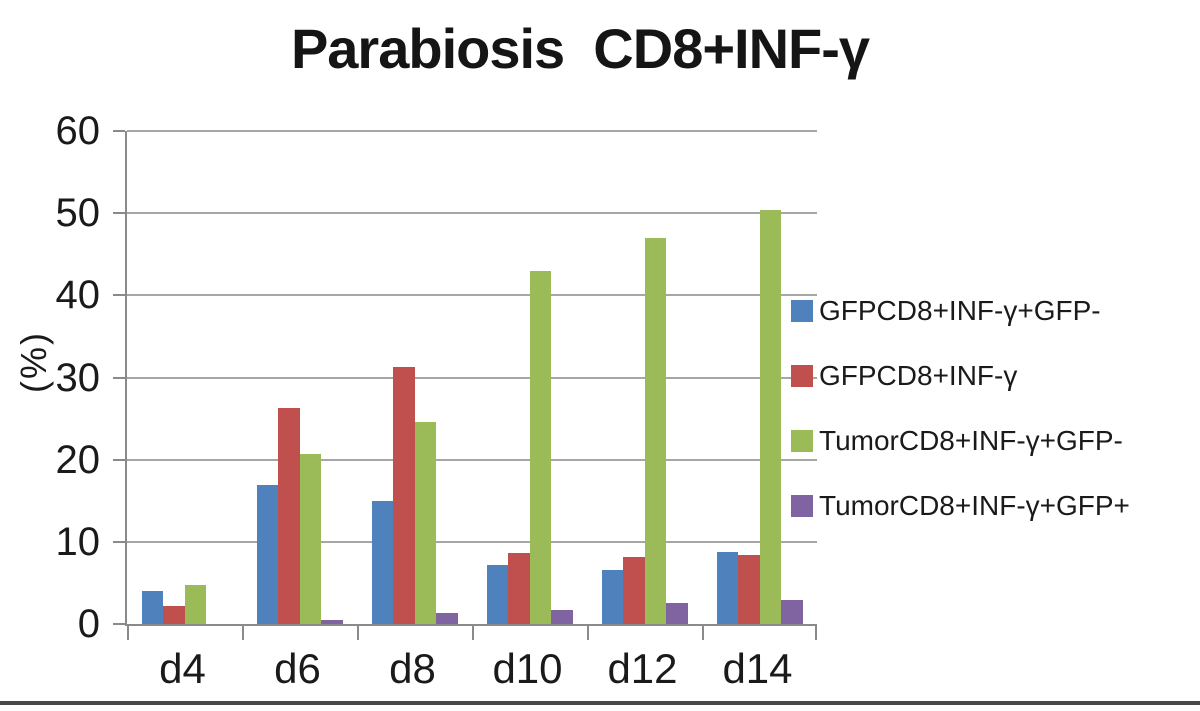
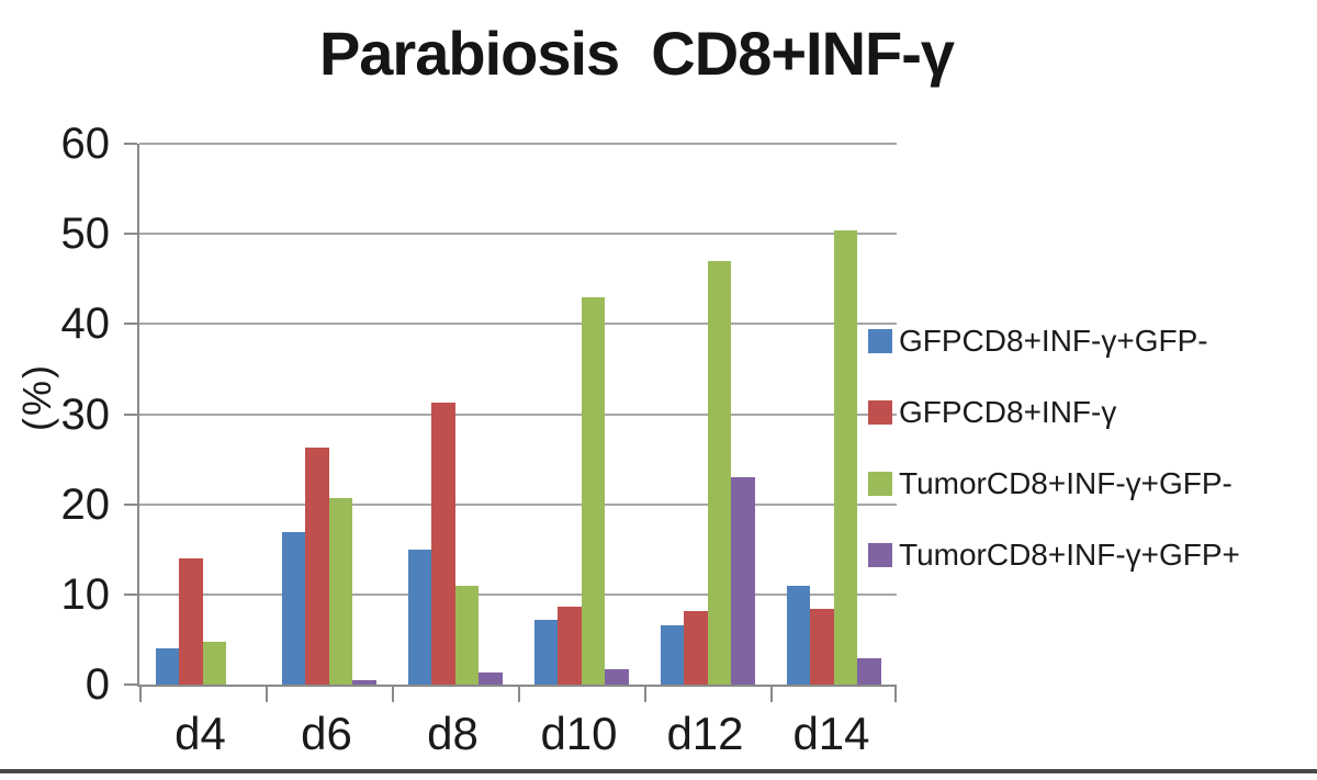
GFPCD8+INF-γ/d4: 2 -> 14
TumorCD8+INF-γ+GFP-/d8: 25 -> 11
TumorCD8+INF-γ+GFP+/d12: 3 -> 23
GFPCD8+INF-γ+GFP-/d14: 9 -> 11
